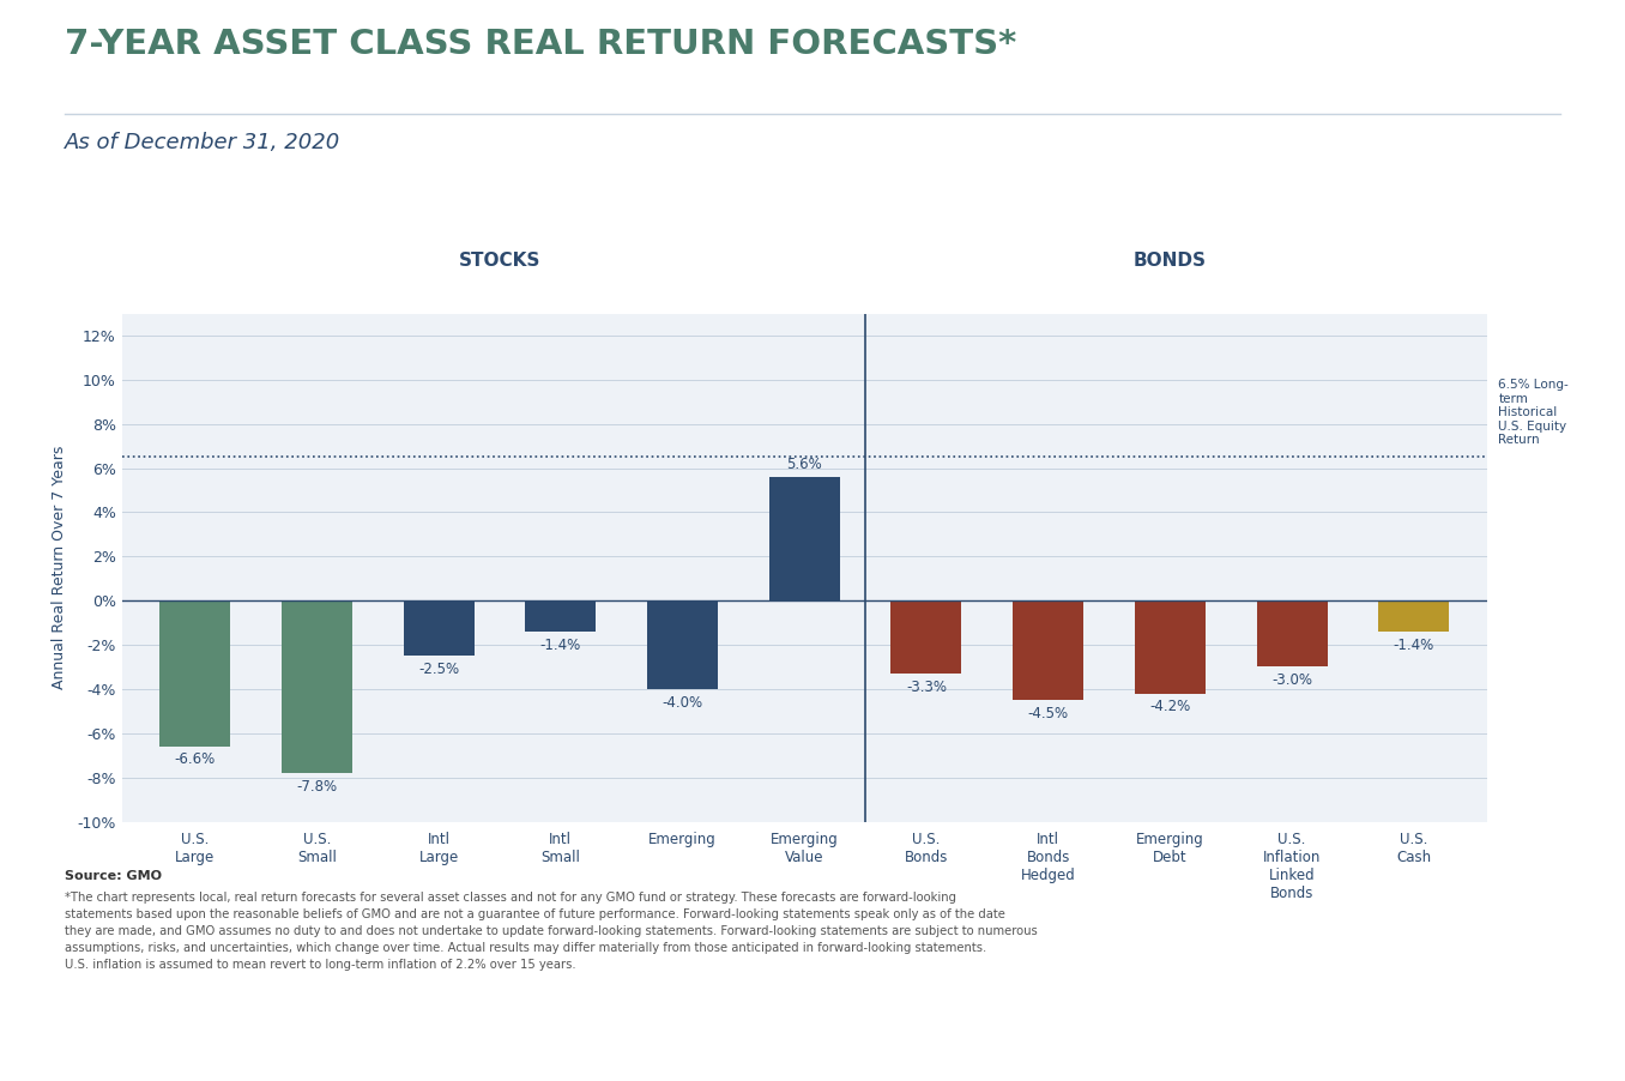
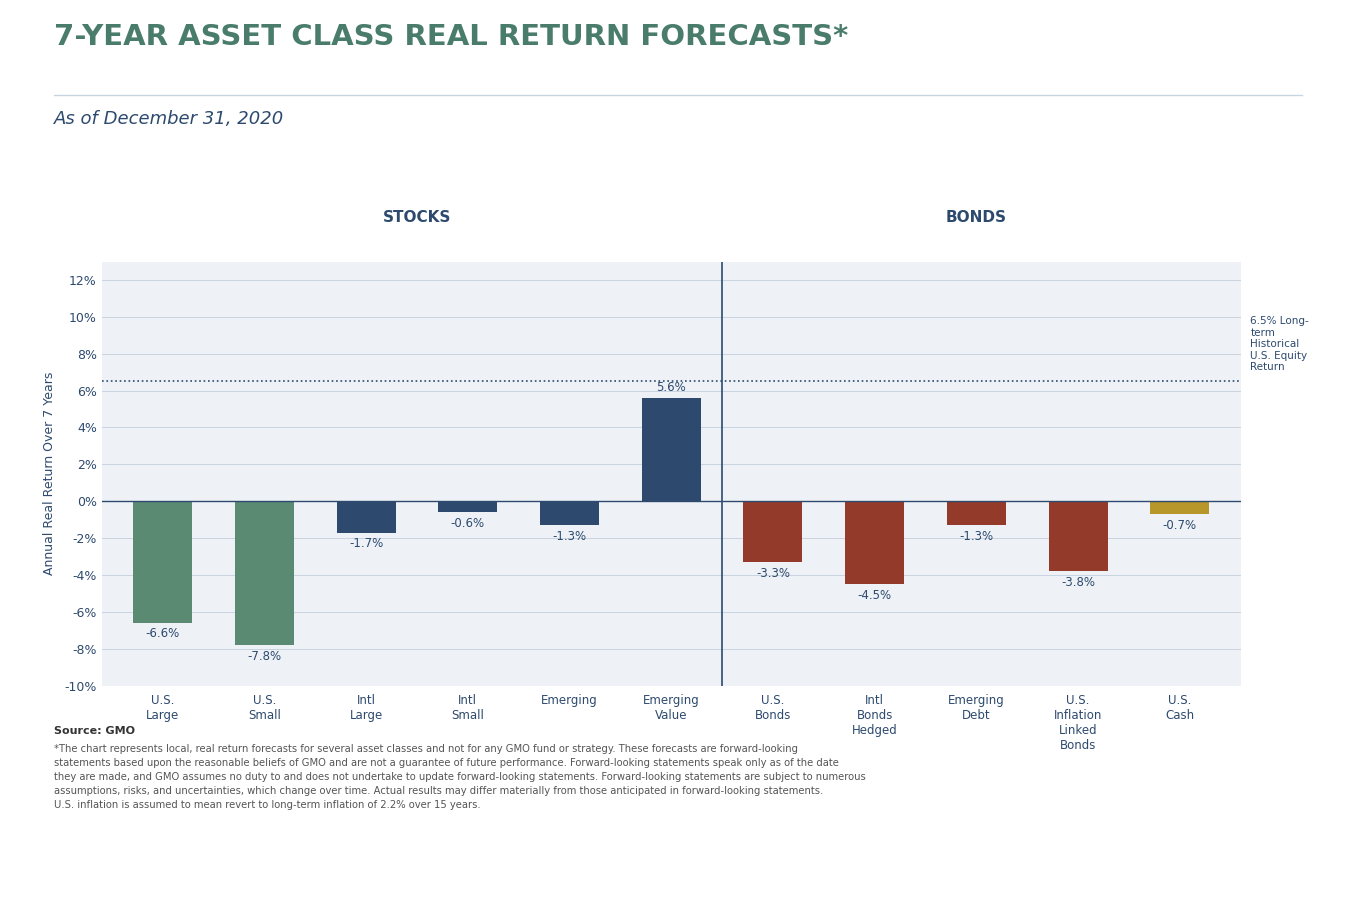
Intl Large: -2.5% -> -1.7%
Intl Small: -1.4% -> -0.6%
Emerging: -4.0% -> -1.3%
Emerging Debt: -4.2% -> -1.3%
U.S. Inflation Linked Bonds: -3.0% -> -3.8%
U.S. Cash: -1.4% -> -0.7%
